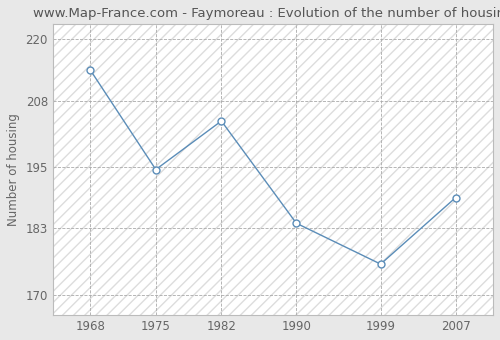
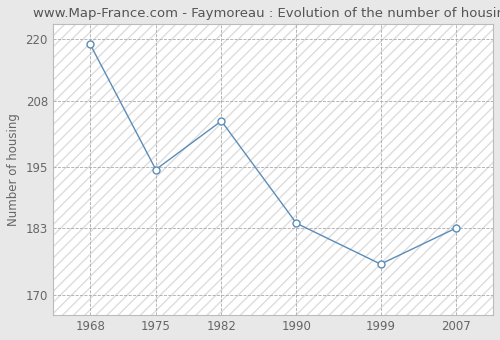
1968: 214.0 -> 219.0
2007: 189.0 -> 183.0
